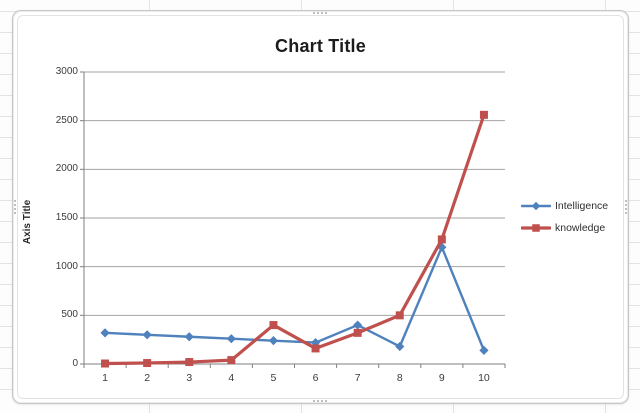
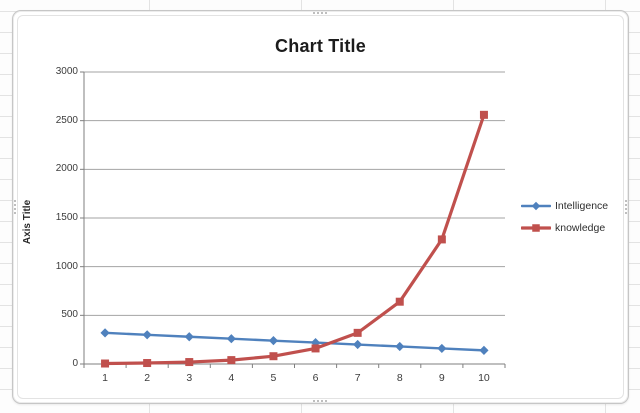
knowledge/5: 400 -> 100
Intelligence/7: 400 -> 200
knowledge/8: 500 -> 600
Intelligence/9: 1200 -> 200
